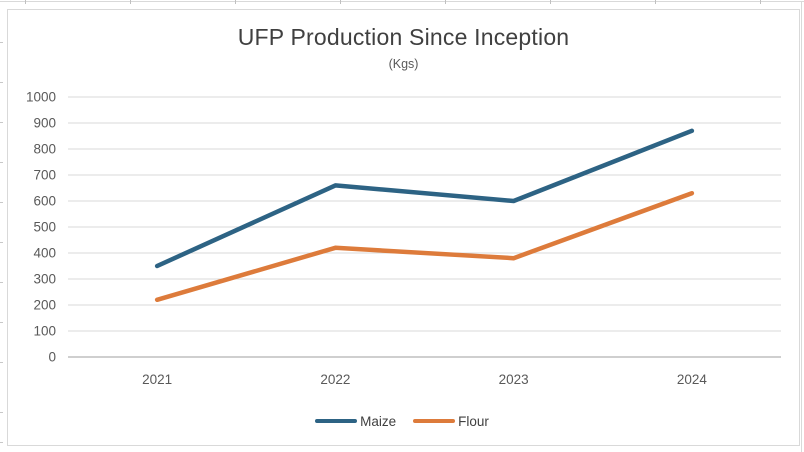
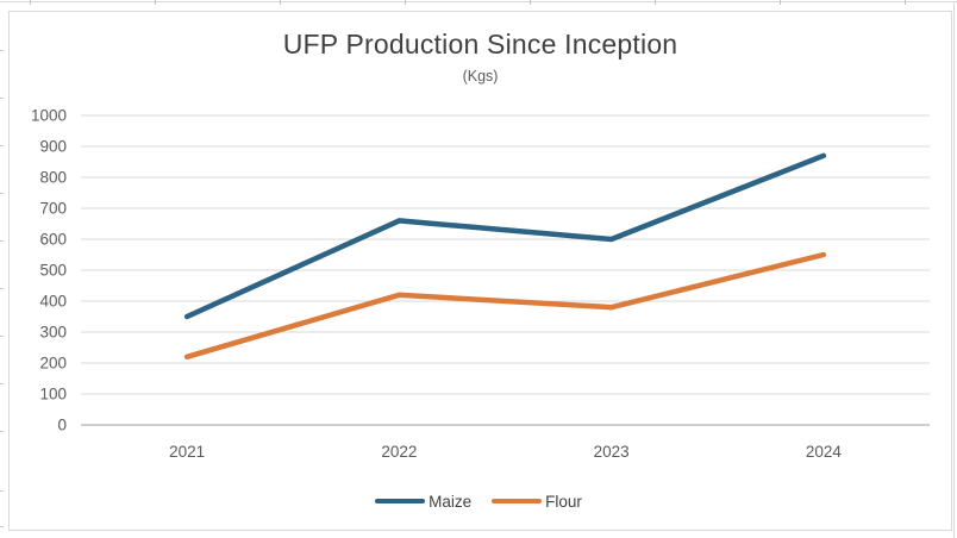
Flour/2024: 630 -> 550
